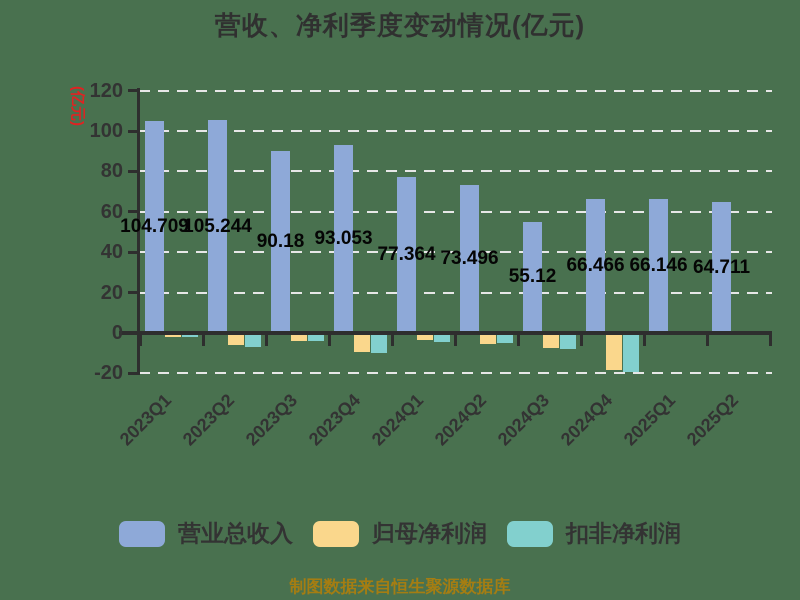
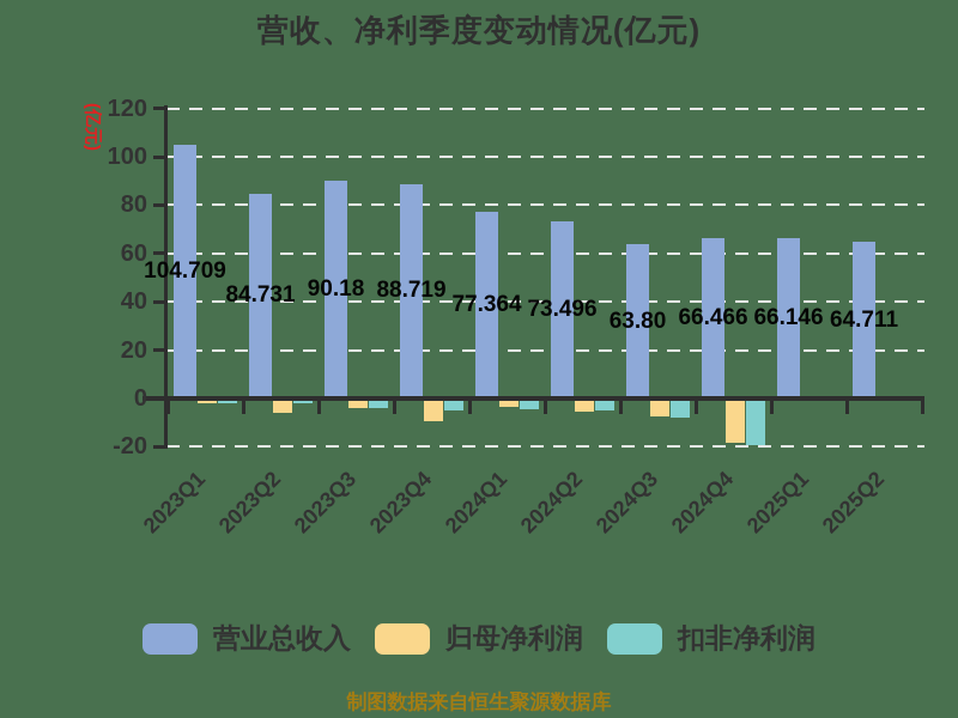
营业总收入/2023Q2: 105.244 -> 84.731
扣非净利润/2023Q2: -7 -> -2
营业总收入/2023Q4: 93.053 -> 88.719
扣非净利润/2023Q4: -10 -> -5
营业总收入/2024Q3: 55.12 -> 63.80
